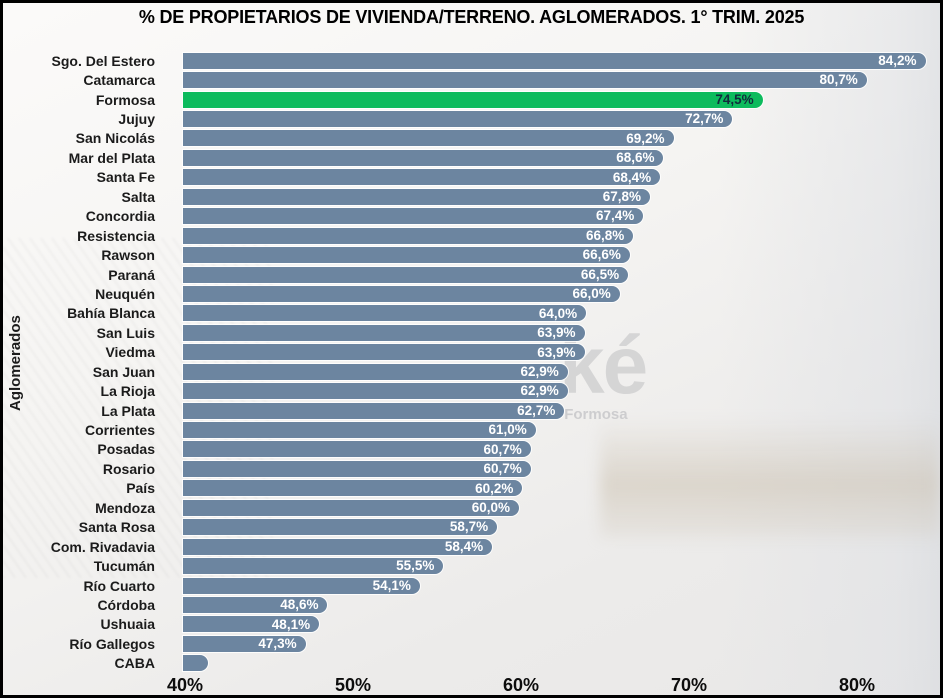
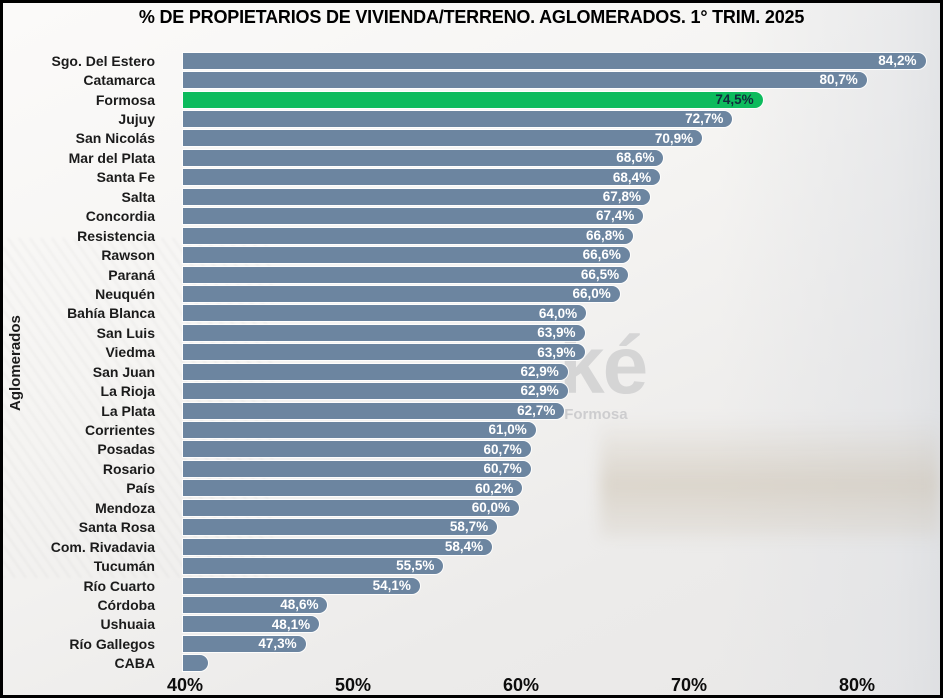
San Nicolás: 69,2% -> 70,9%
